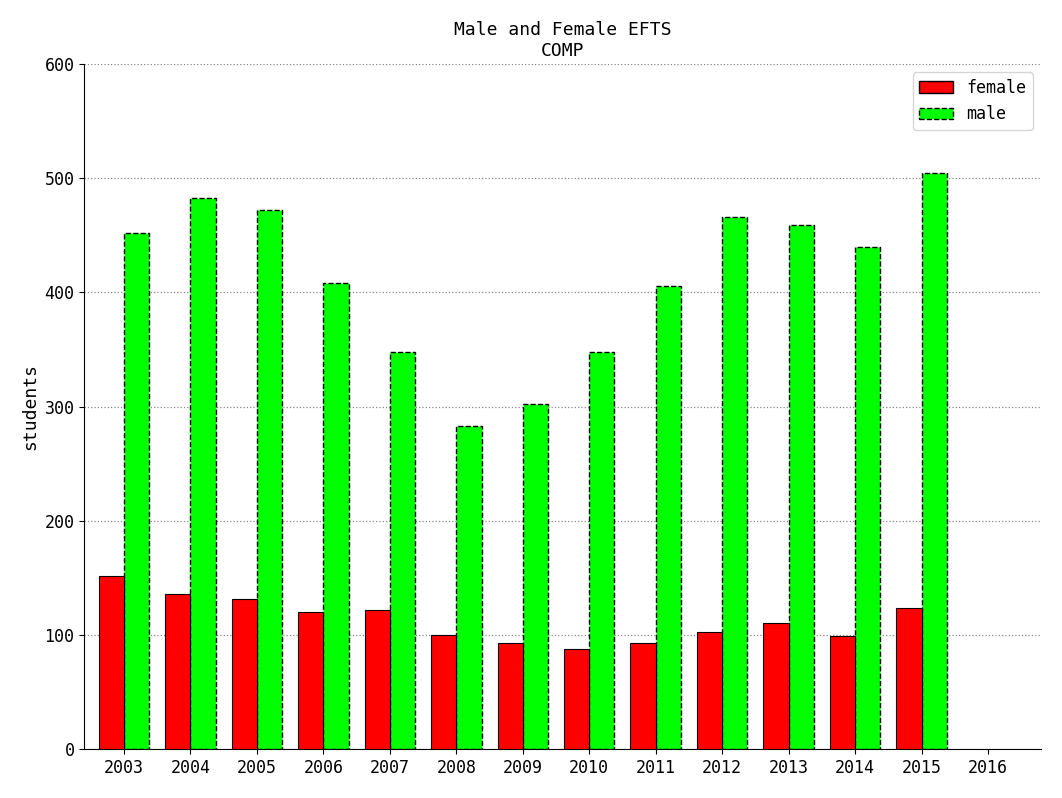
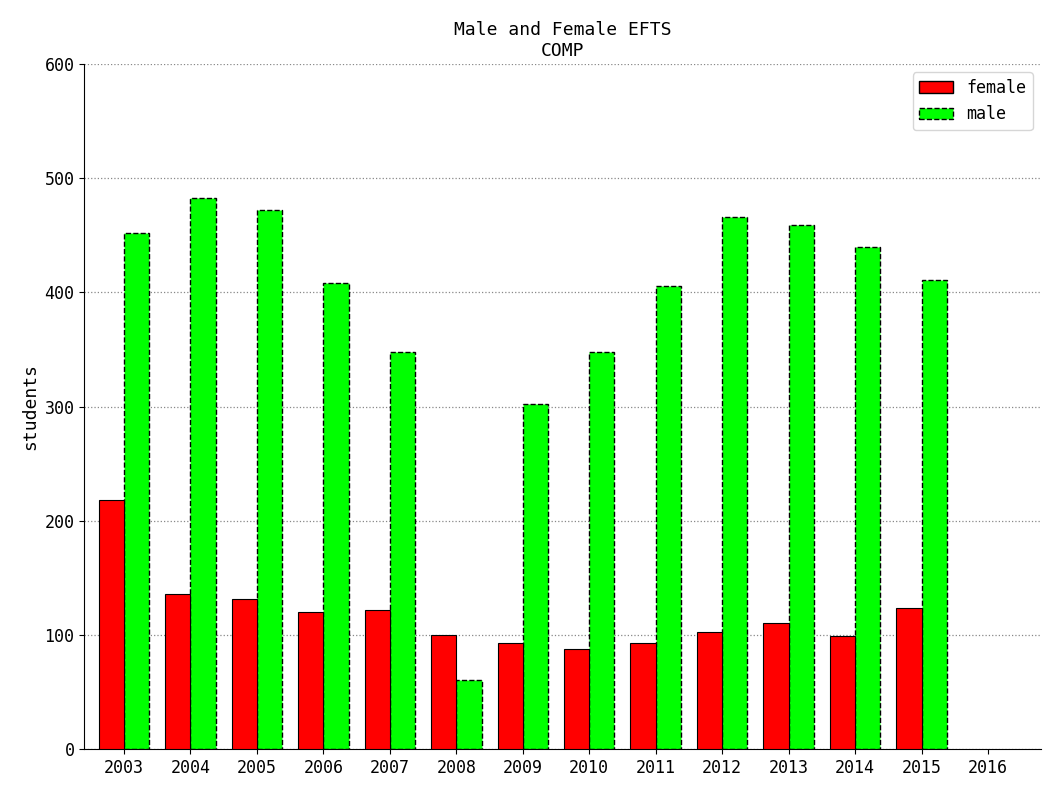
female/2003: 152 -> 218
male/2008: 283 -> 61
male/2015: 505 -> 411
